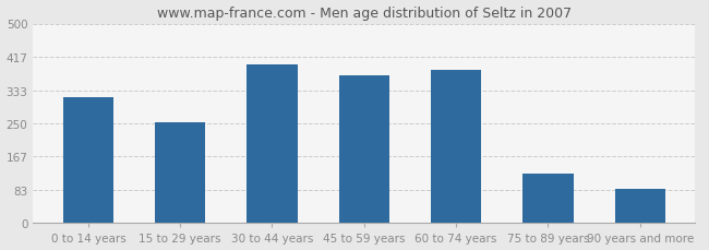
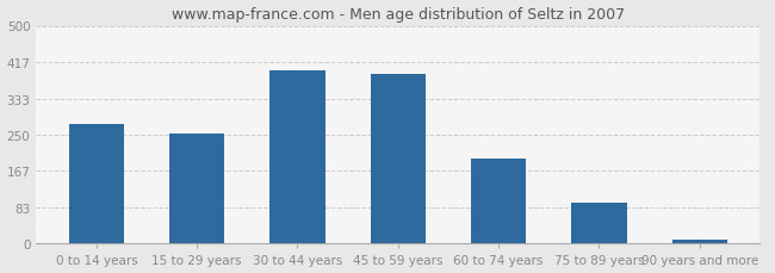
0 to 14 years: 315 -> 275
45 to 59 years: 370 -> 388
60 to 74 years: 385 -> 195
75 to 89 years: 125 -> 93
90 years and more: 85 -> 10
